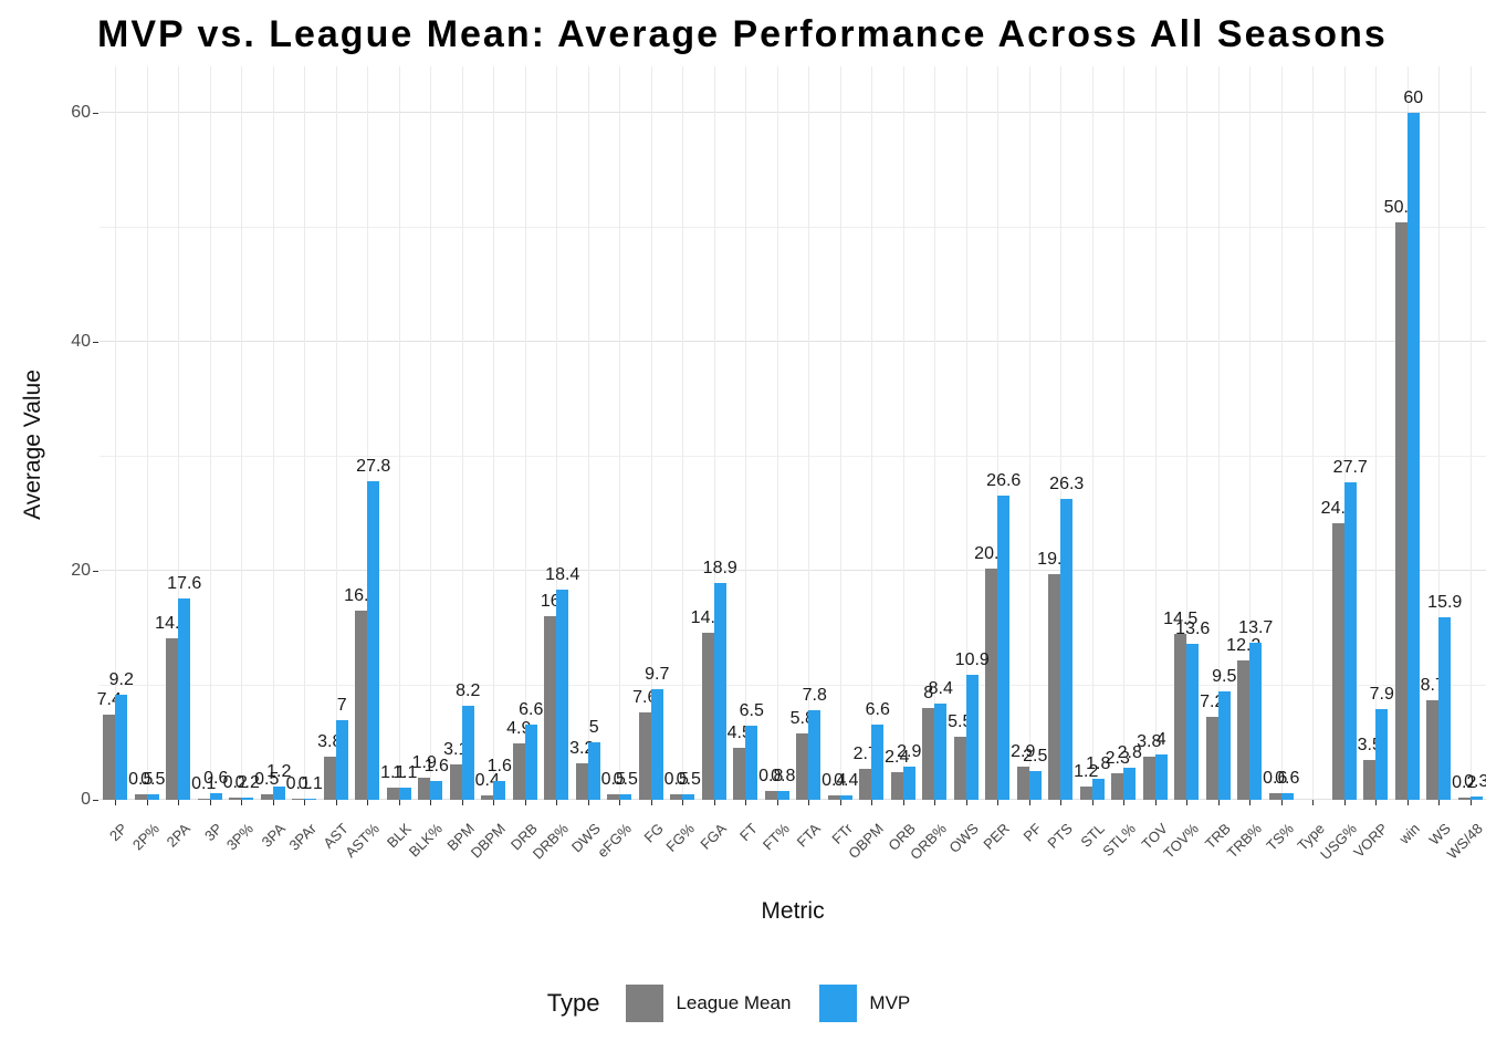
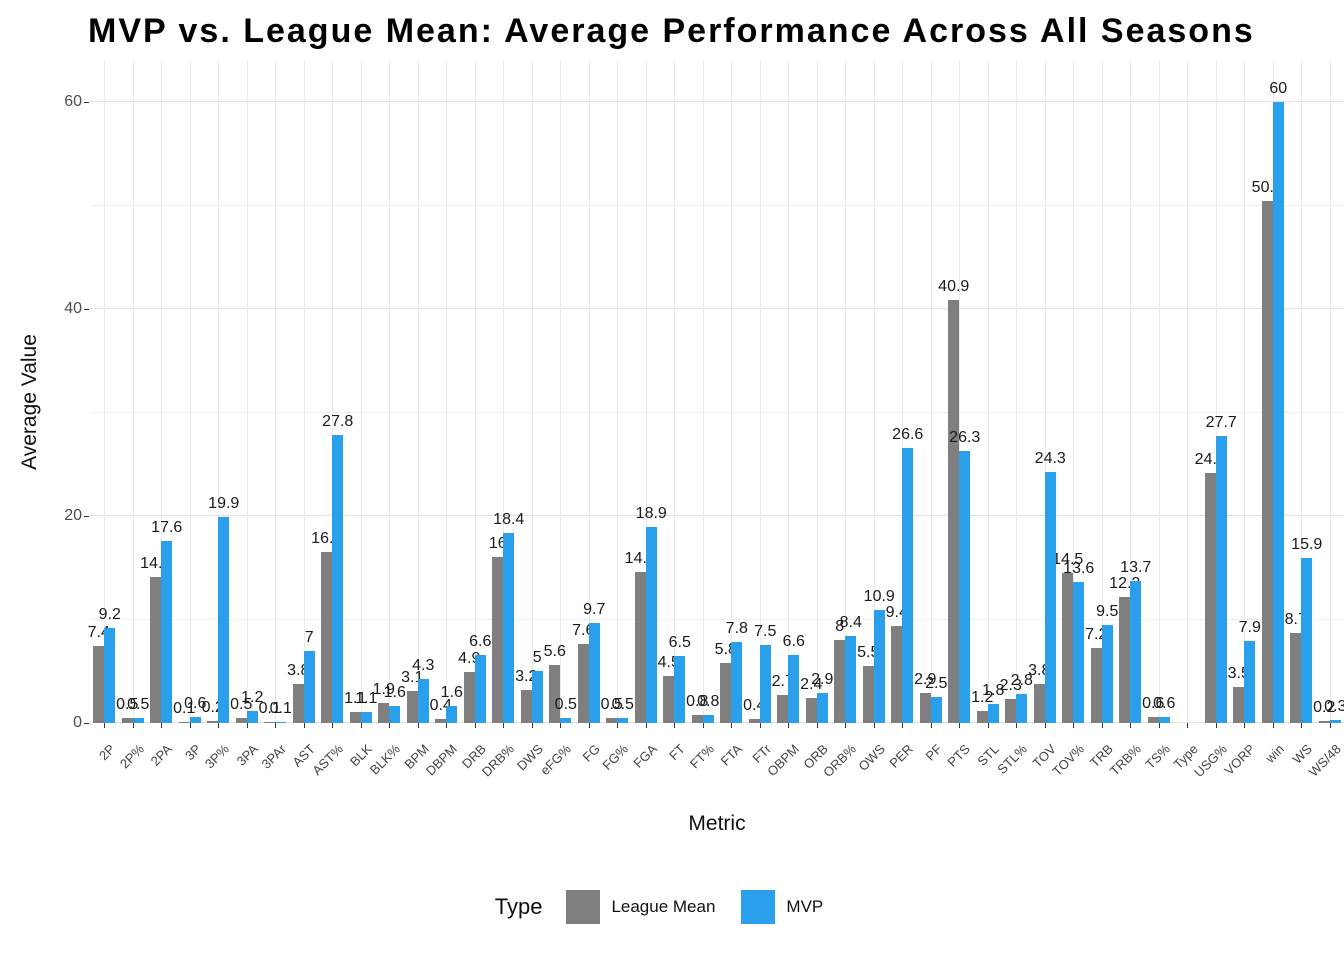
MVP/3P%: 0.2 -> 19.9
MVP/BPM: 8.2 -> 4.3
League Mean/eFG%: 0.5 -> 5.6
MVP/FTr: 0.4 -> 7.5
League Mean/PER: 20.2 -> 9.4
League Mean/PTS: 19.7 -> 40.9
MVP/TOV: 4 -> 24.3
